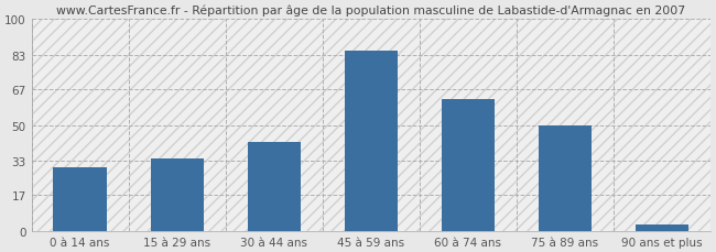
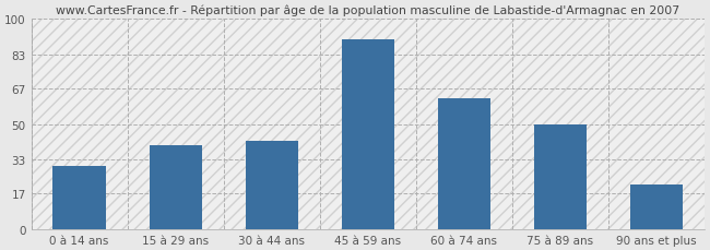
15 à 29 ans: 34 -> 40
45 à 59 ans: 85 -> 90
90 ans et plus: 3 -> 21
